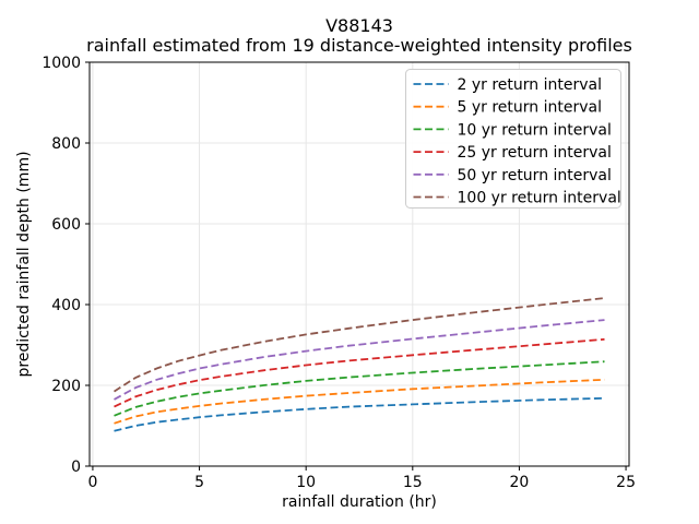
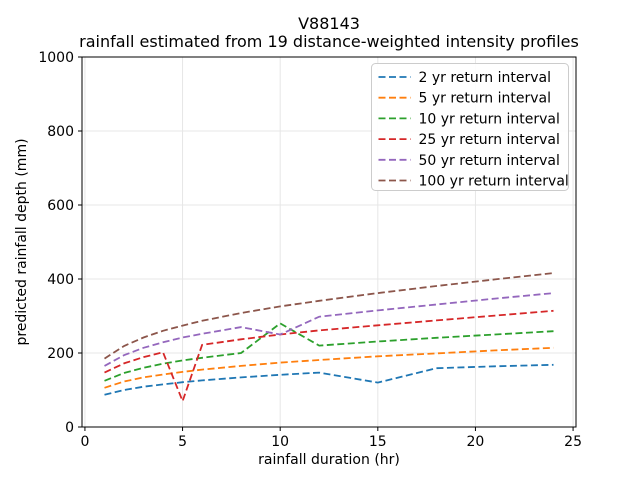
25 yr return interval/5: 210 -> 70
10 yr return interval/10: 210 -> 280
50 yr return interval/10: 280 -> 250
2 yr return interval/15: 150 -> 120
